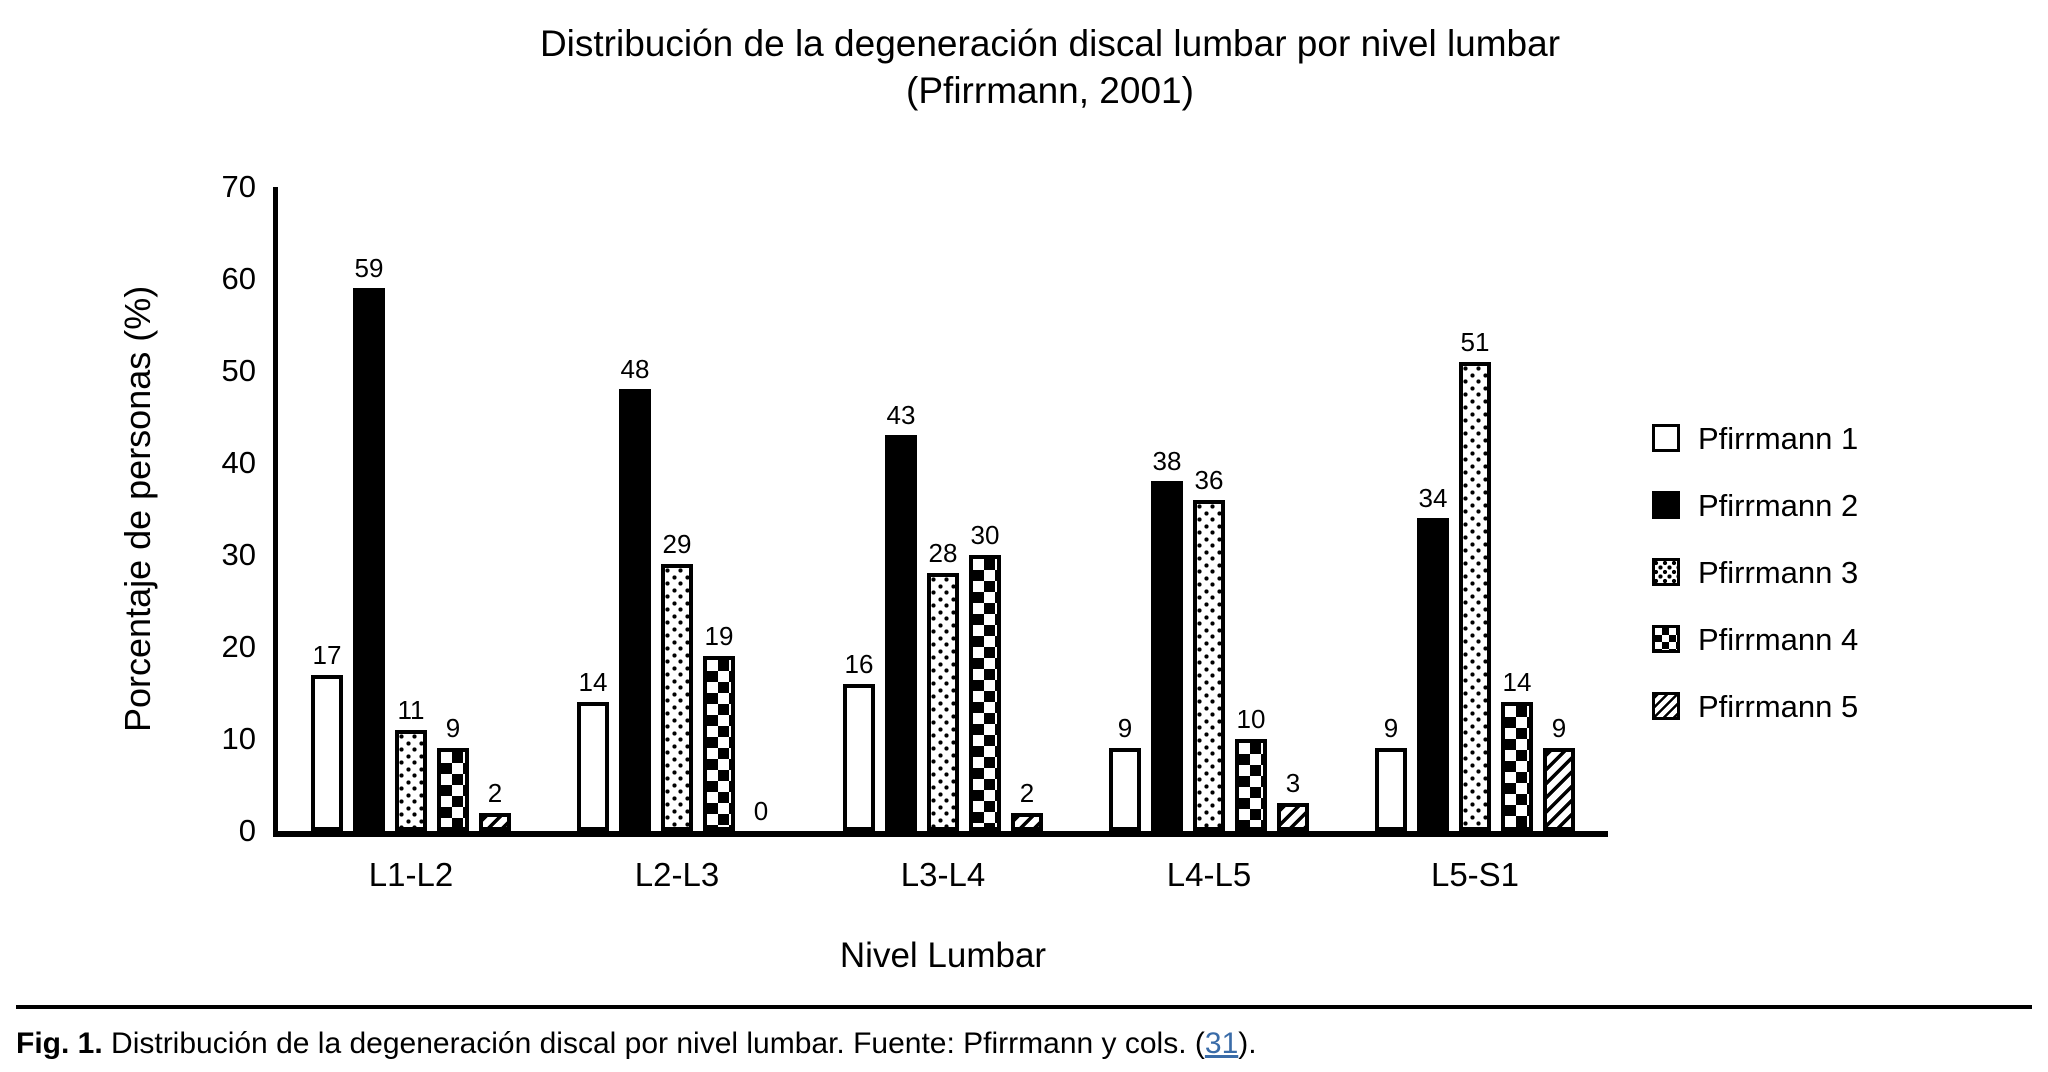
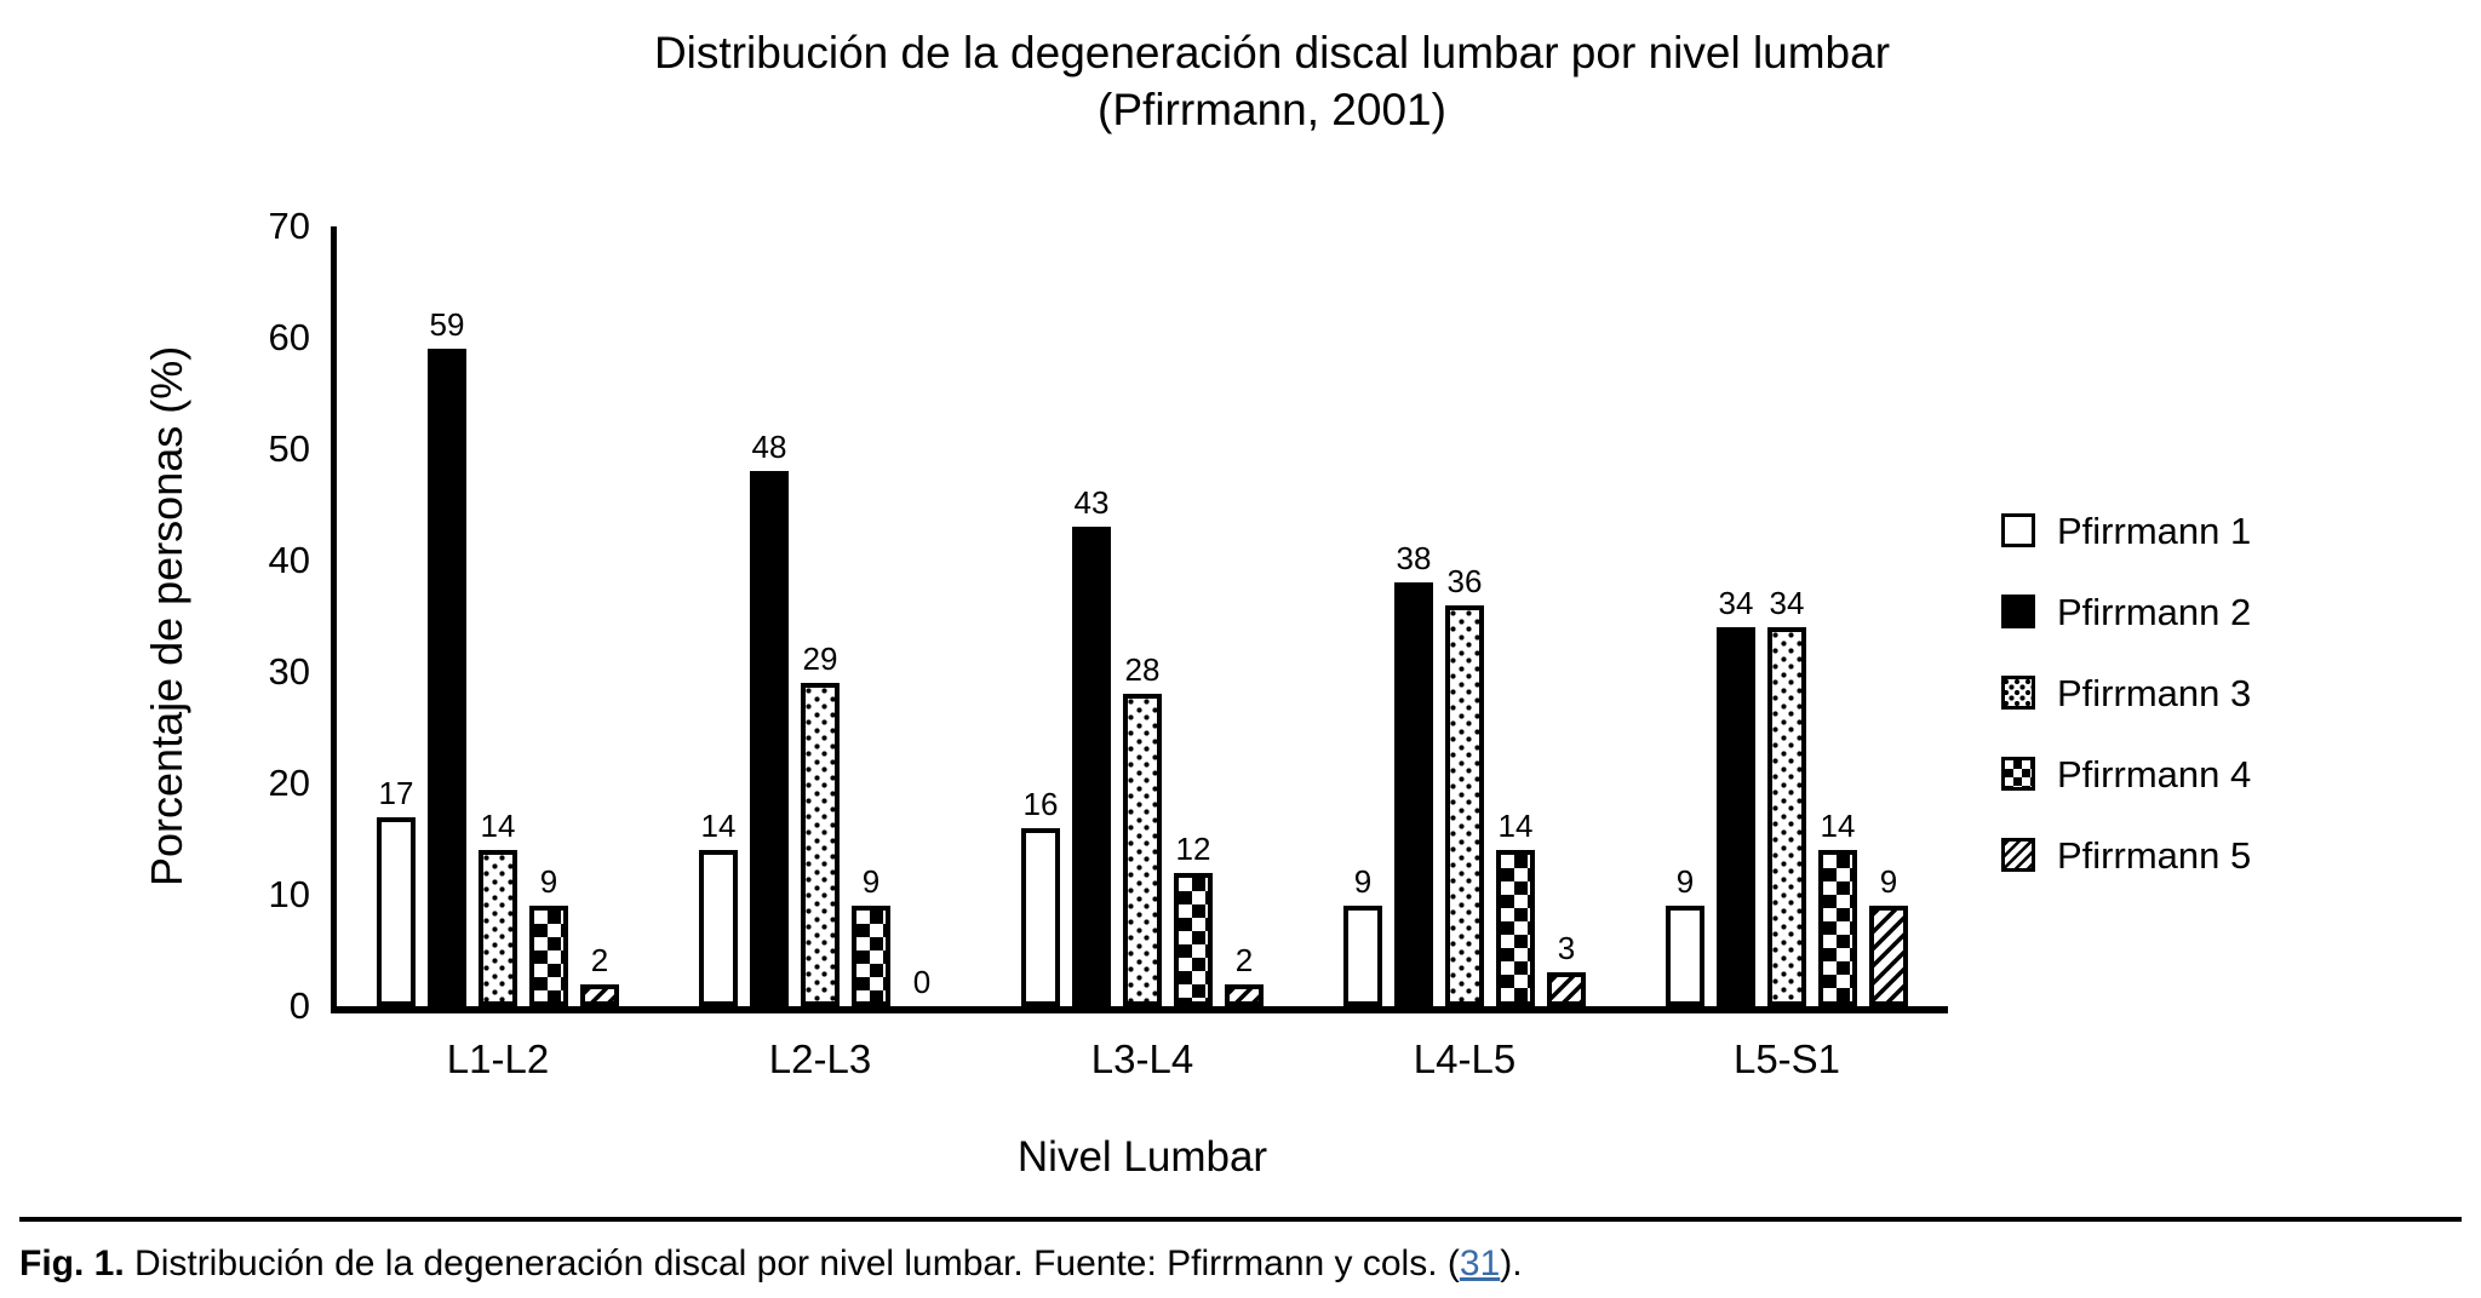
Pfirrmann 3/L1-L2: 11 -> 14
Pfirrmann 4/L2-L3: 19 -> 9
Pfirrmann 4/L3-L4: 30 -> 12
Pfirrmann 4/L4-L5: 10 -> 14
Pfirrmann 3/L5-S1: 51 -> 34
